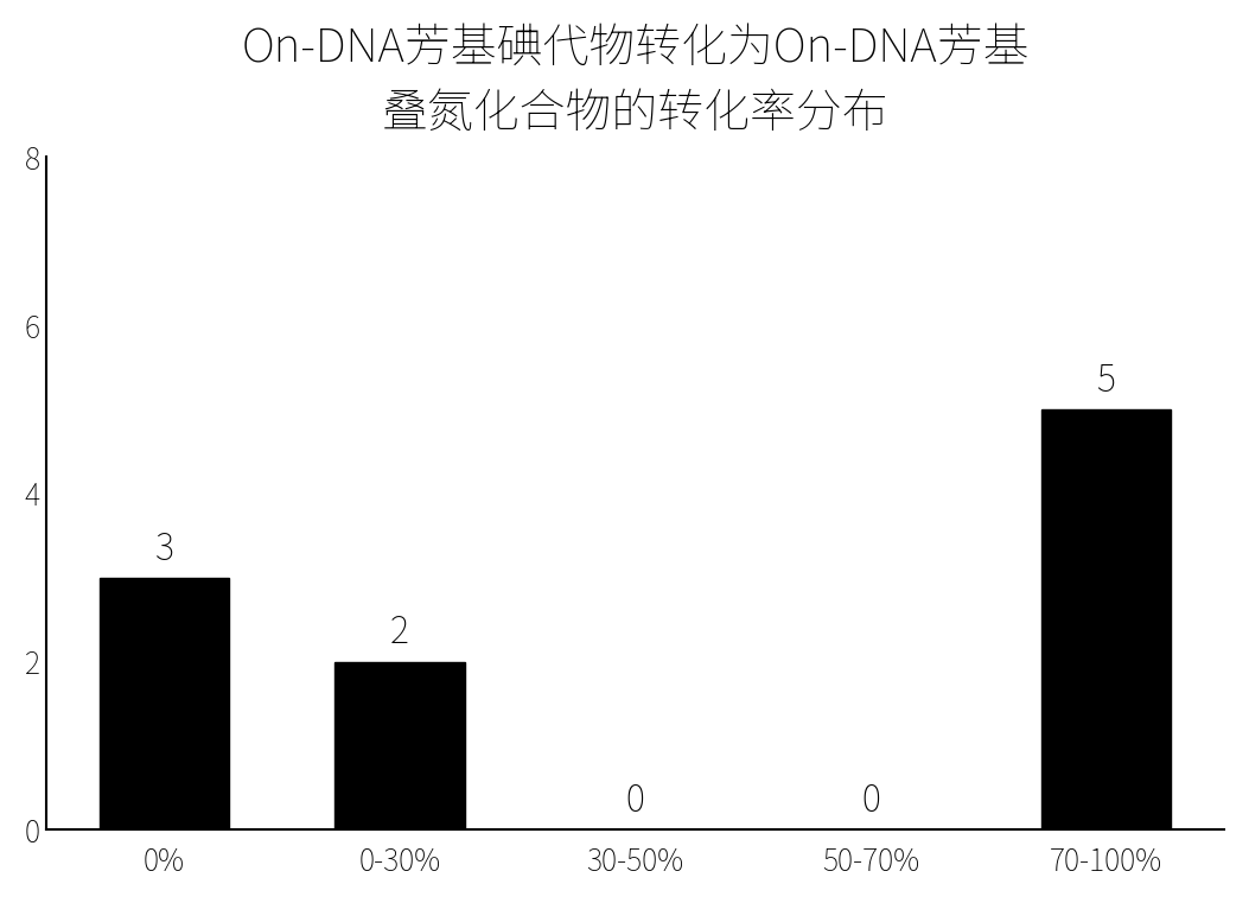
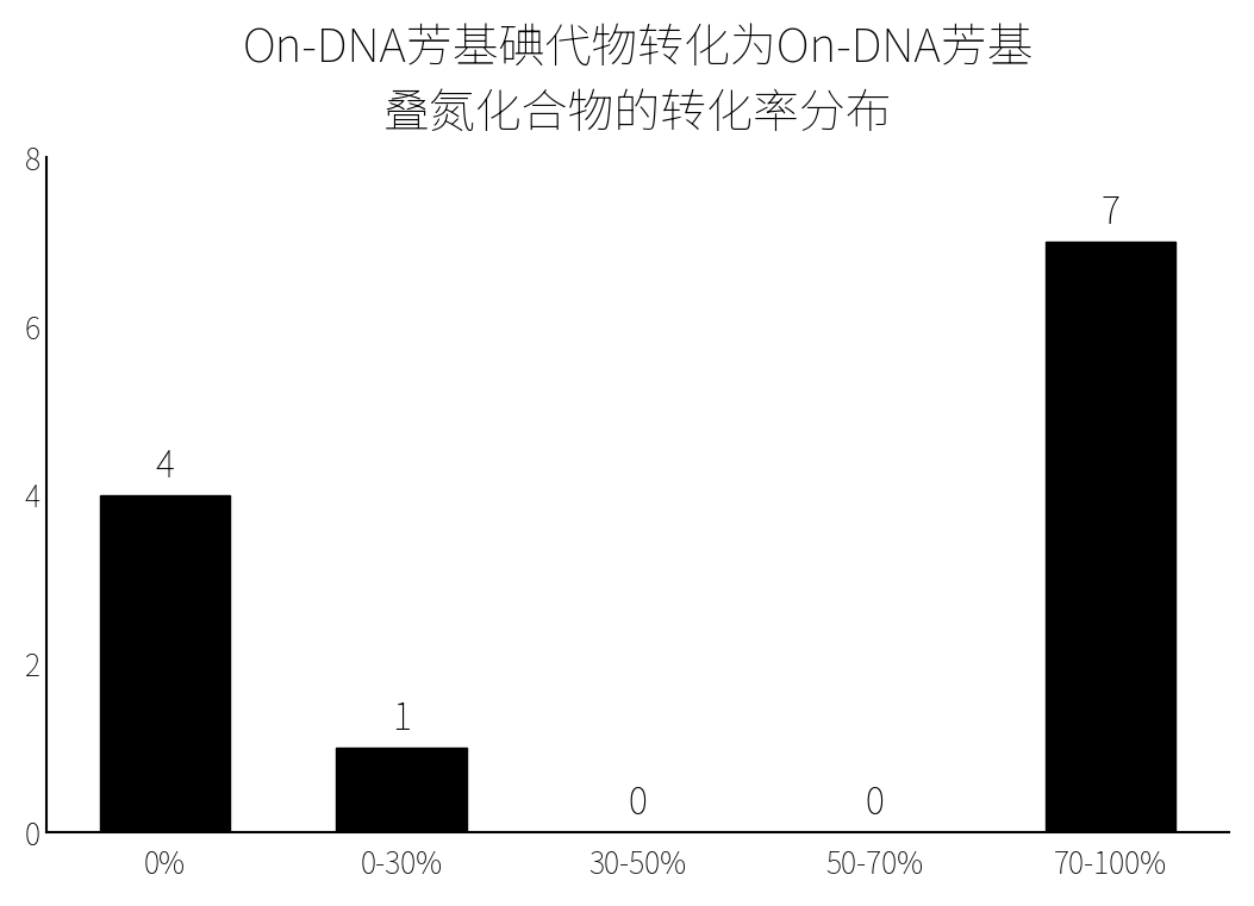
0%: 3 -> 4
0-30%: 2 -> 1
70-100%: 5 -> 7
